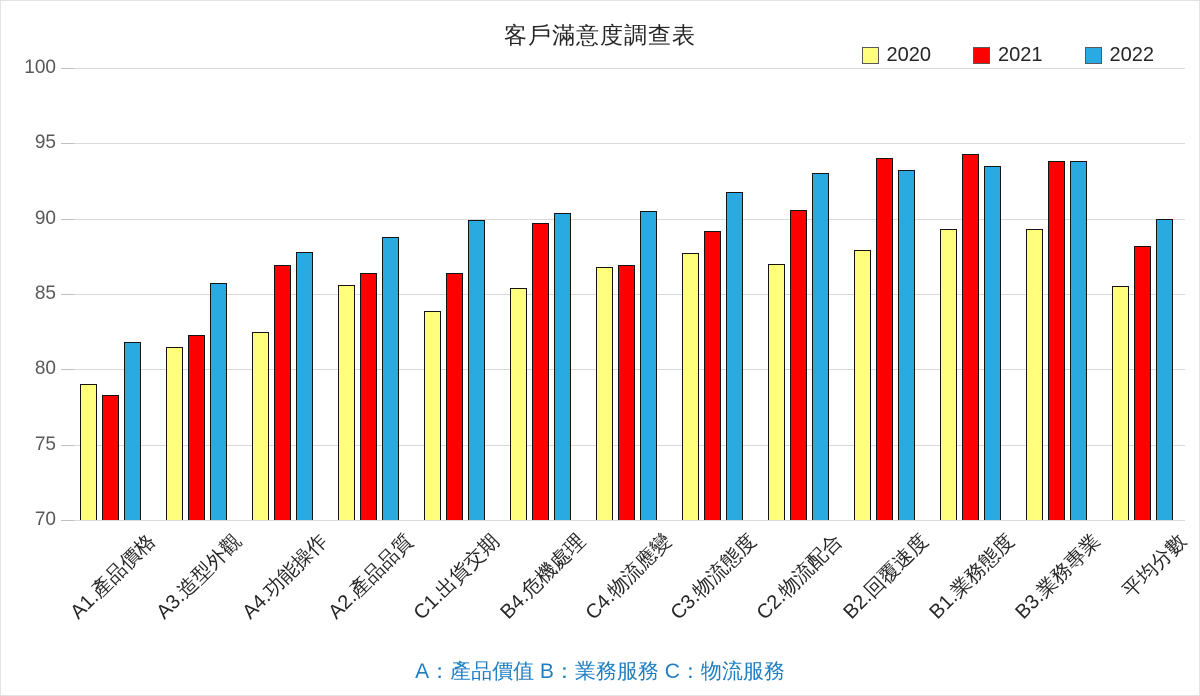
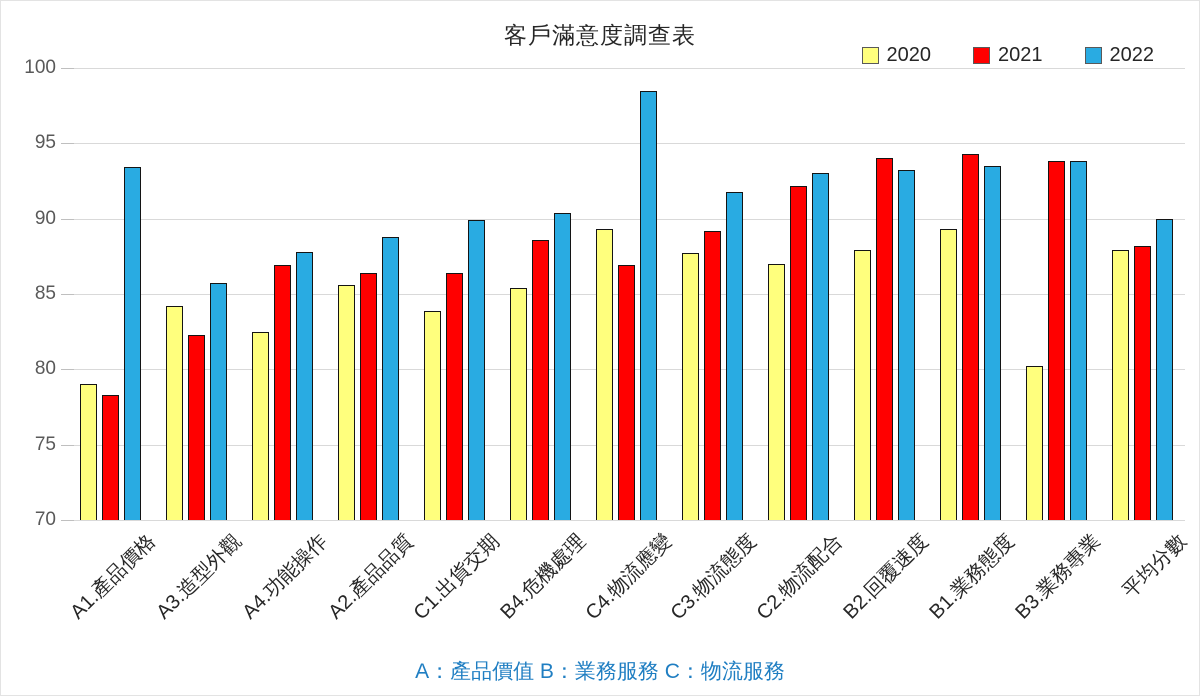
2022/A1.產品價格: 81.8 -> 93.4
2020/A3.造型外觀: 81.5 -> 84.2
2021/B4.危機處理: 89.7 -> 88.6
2020/C4.物流應變: 86.8 -> 89.3
2022/C4.物流應變: 90.5 -> 98.5
2021/C2.物流配合: 90.6 -> 92.2
2020/B3.業務專業: 89.3 -> 80.2
2020/平均分數: 85.5 -> 87.9
